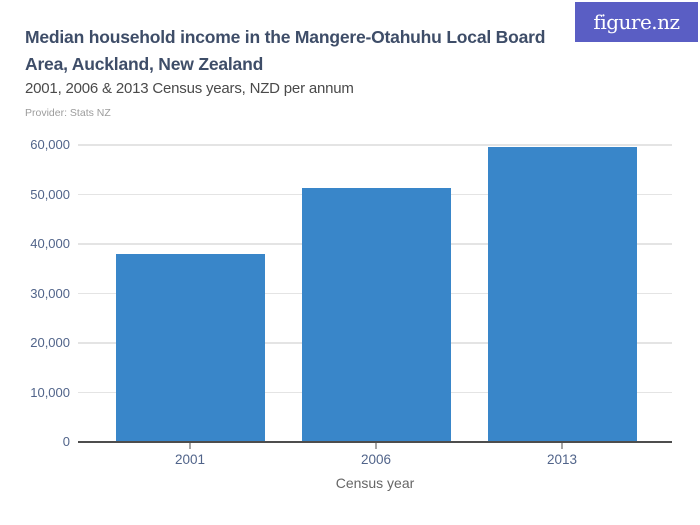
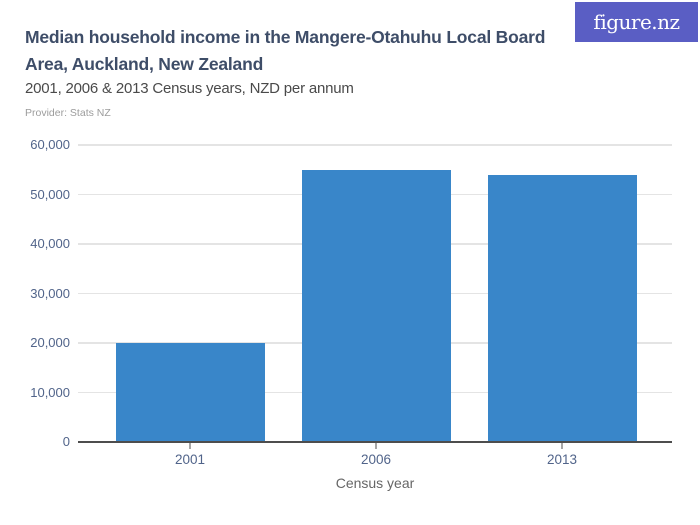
2001: 38000 -> 20000
2006: 51000 -> 55000
2013: 60000 -> 54000
